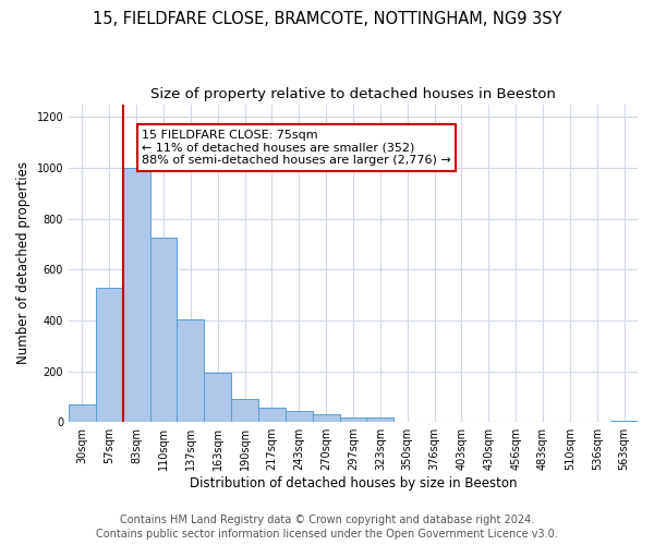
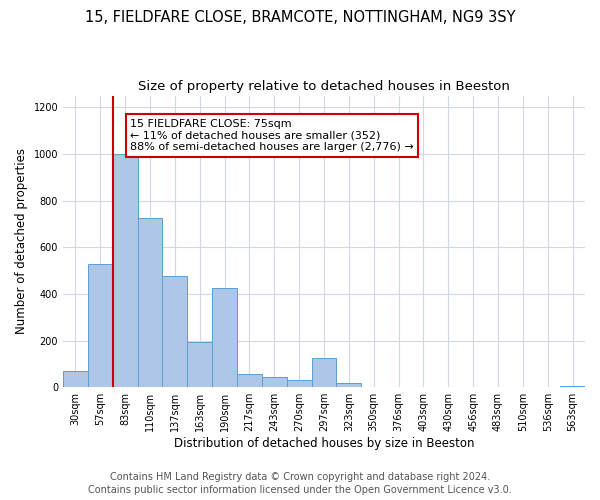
137sqm: 405 -> 475
190sqm: 90 -> 425
297sqm: 18 -> 125
